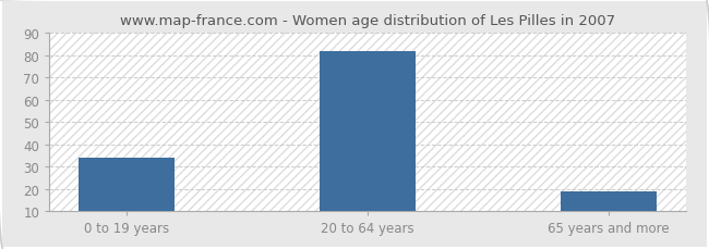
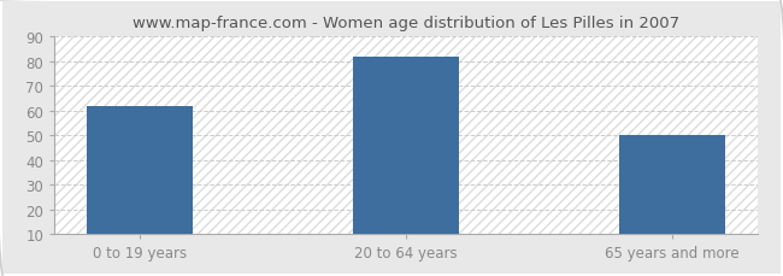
0 to 19 years: 34 -> 62
65 years and more: 19 -> 50
